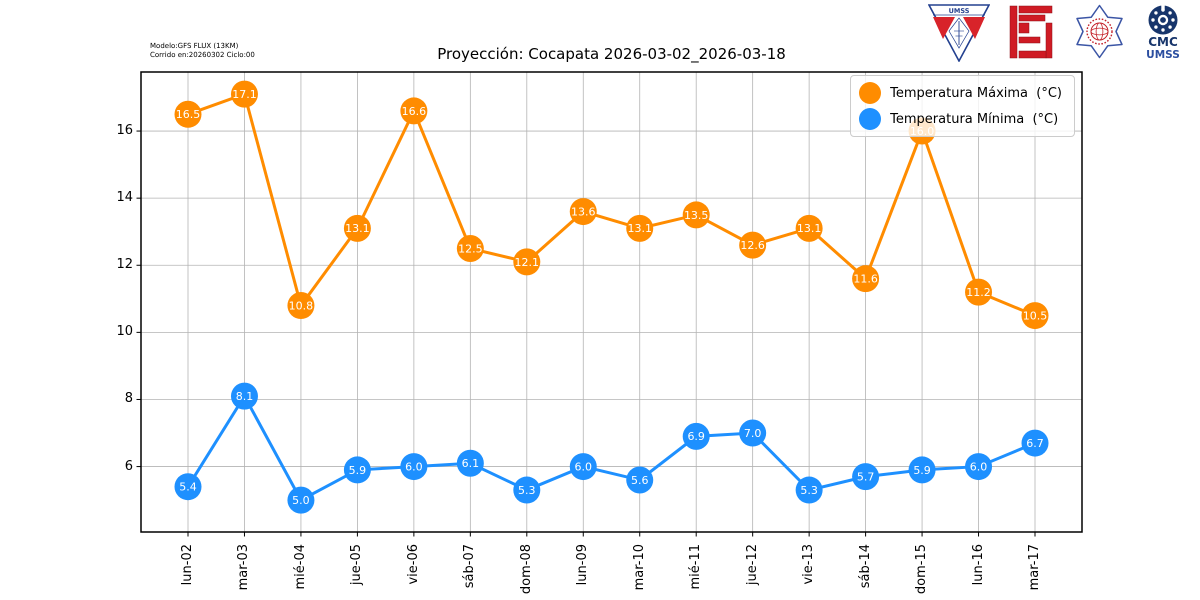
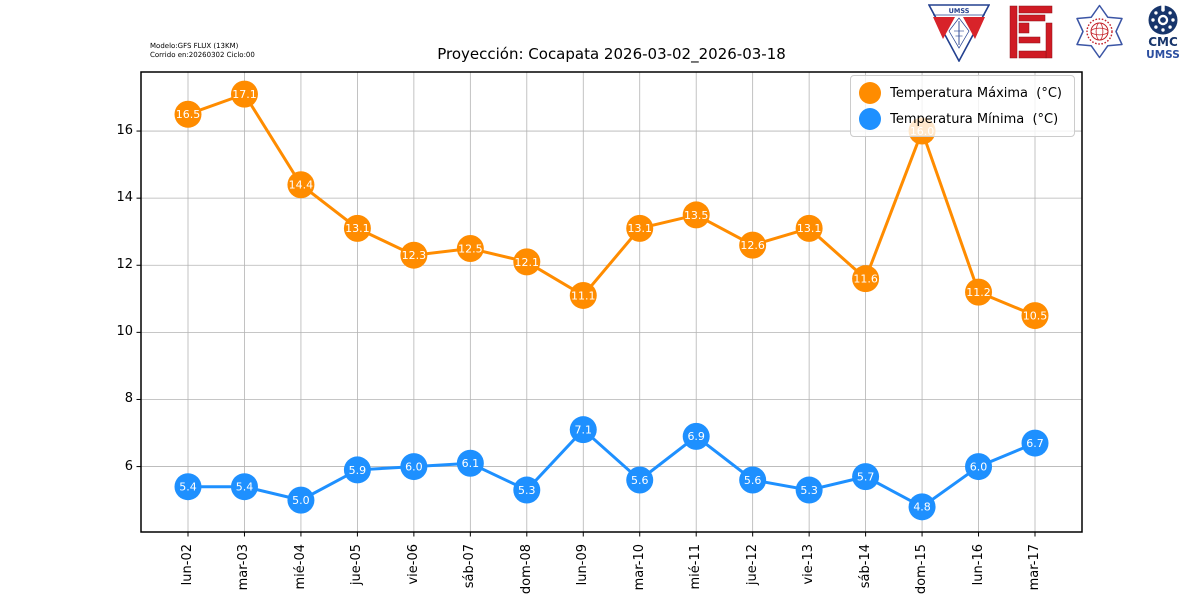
Temperatura Mínima (°C)/mar-03: 8.1 -> 5.4
Temperatura Máxima (°C)/mié-04: 10.8 -> 14.4
Temperatura Máxima (°C)/vie-06: 16.6 -> 12.3
Temperatura Máxima (°C)/lun-09: 13.6 -> 11.1
Temperatura Mínima (°C)/lun-09: 6.0 -> 7.1
Temperatura Mínima (°C)/jue-12: 7.0 -> 5.6
Temperatura Mínima (°C)/dom-15: 5.9 -> 4.8
